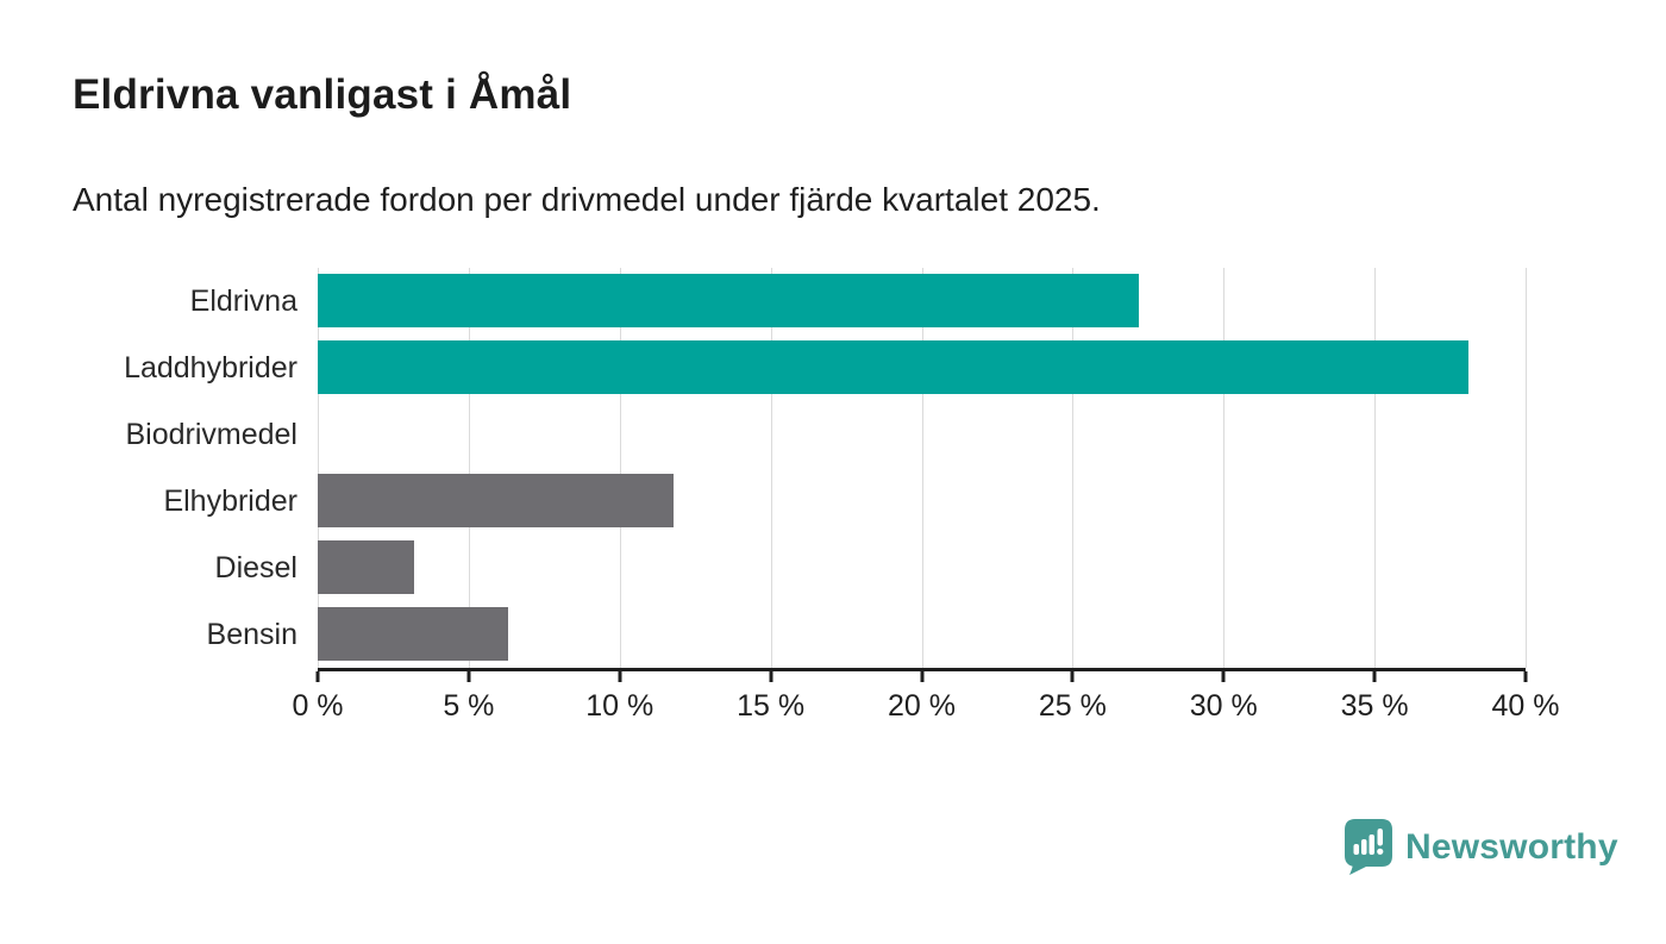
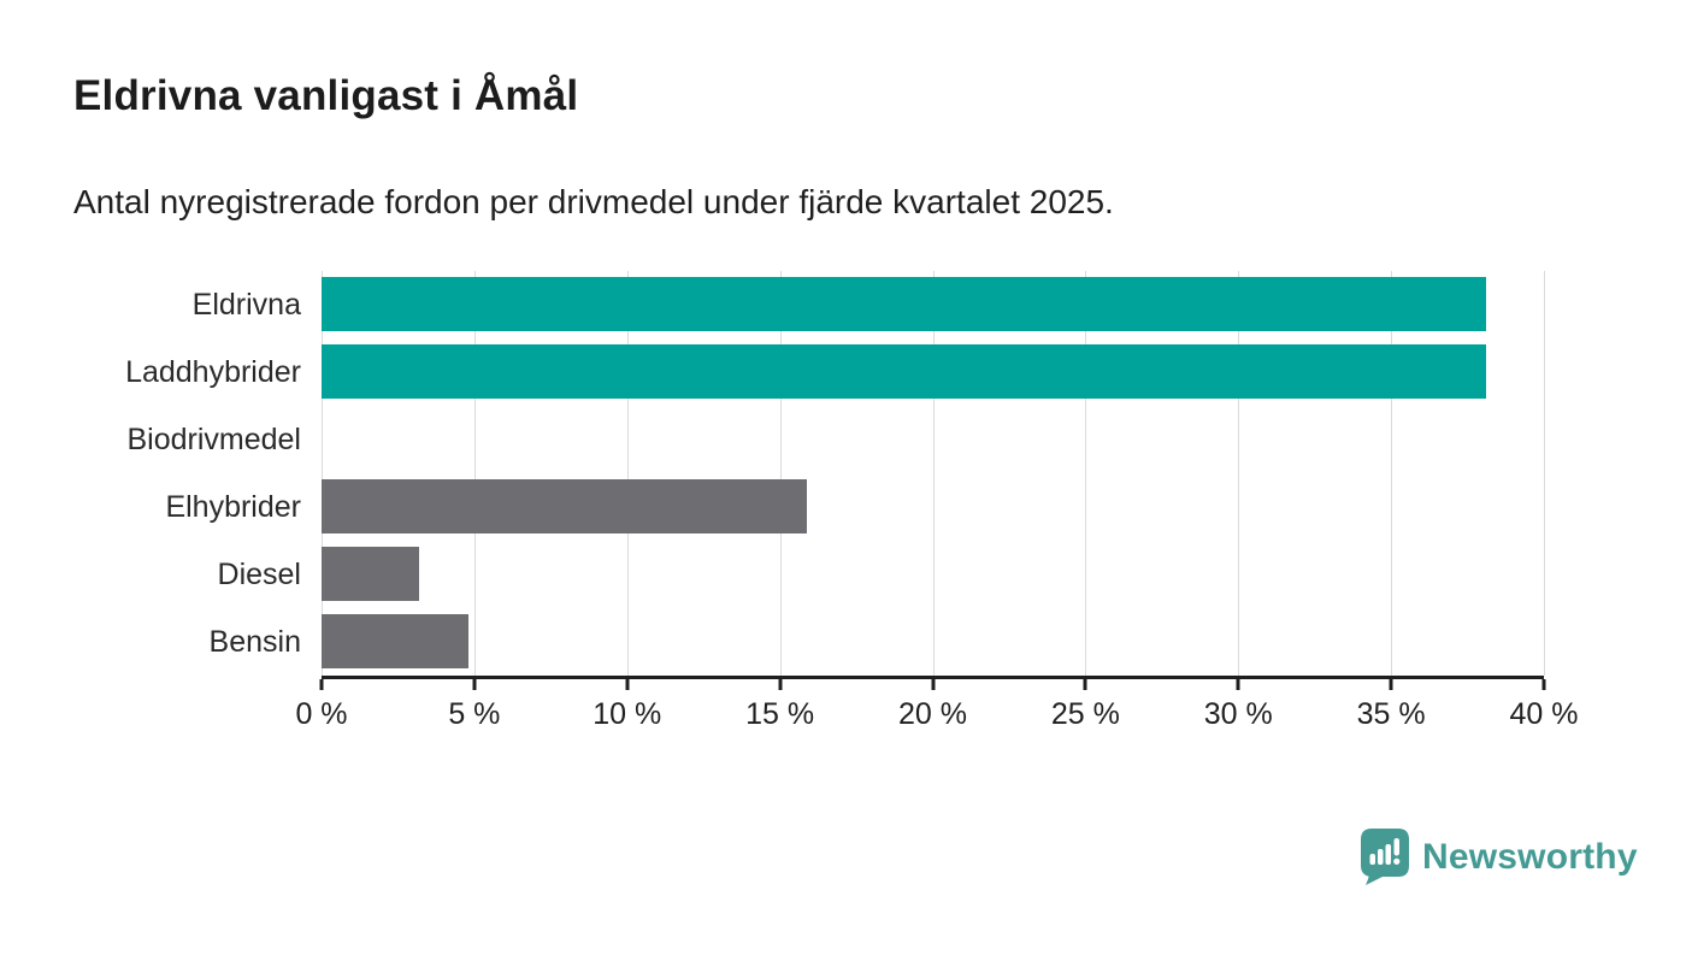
Eldrivna: 27.2% -> 38.1%
Elhybrider: 11.8% -> 15.9%
Bensin: 6.3% -> 4.8%
